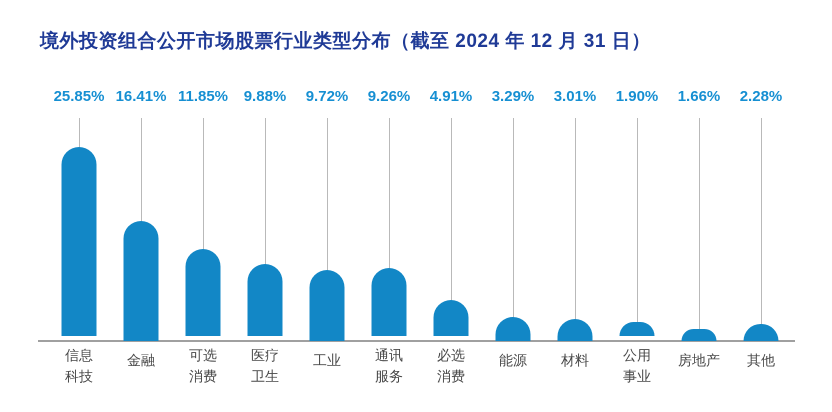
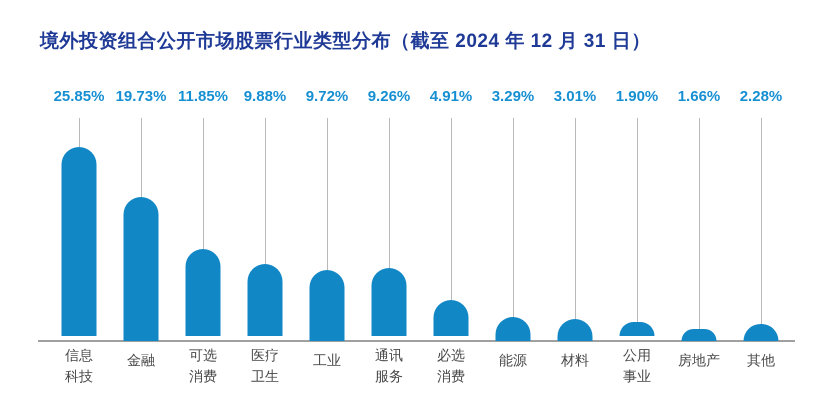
金融: 16.41% -> 19.73%
